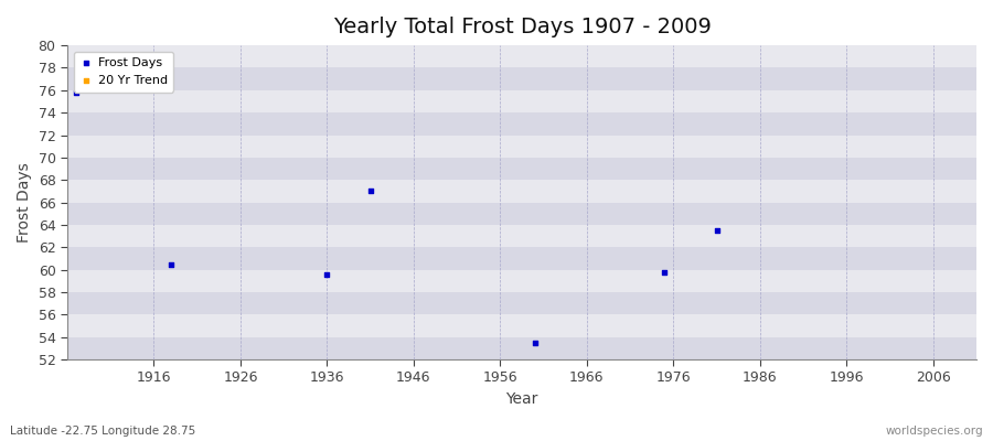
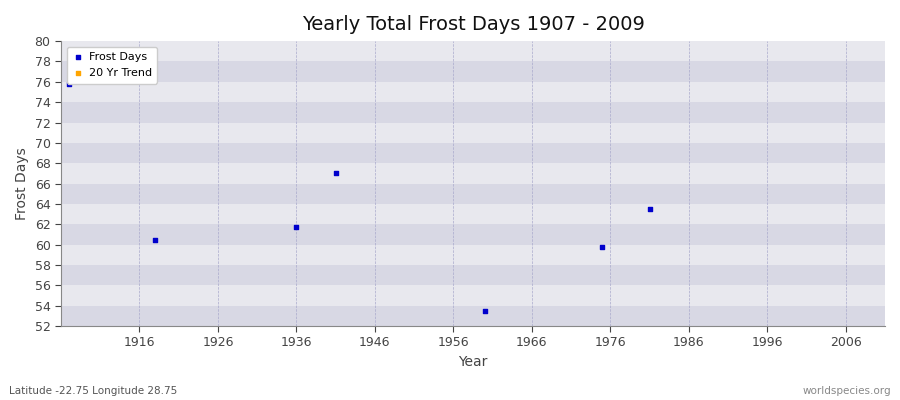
Frost Days/1936: 59.6 -> 61.7
